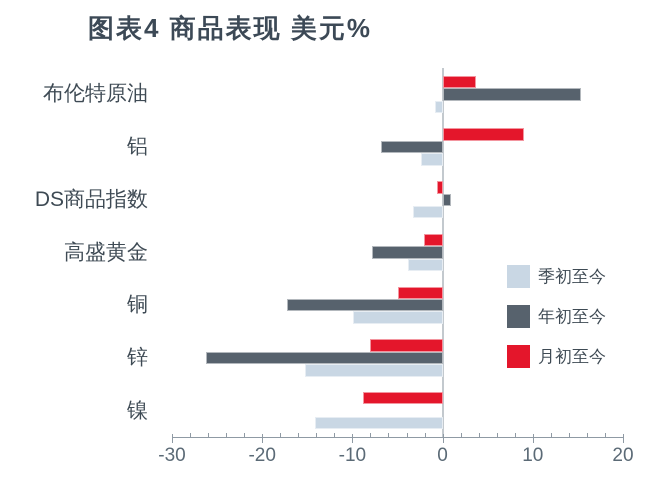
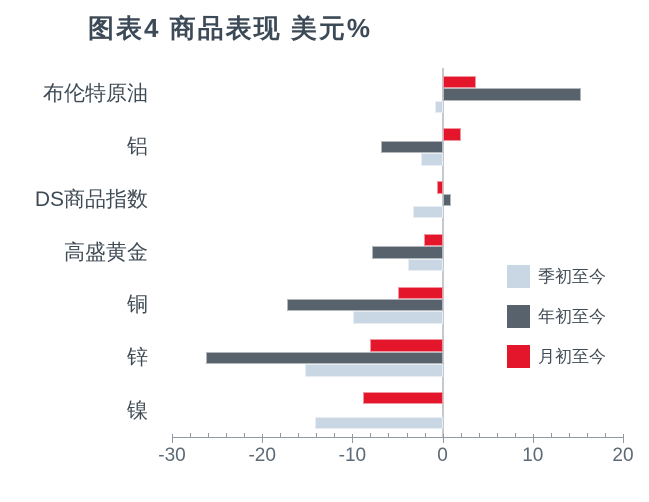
月初至今/铝: 9 -> 2
